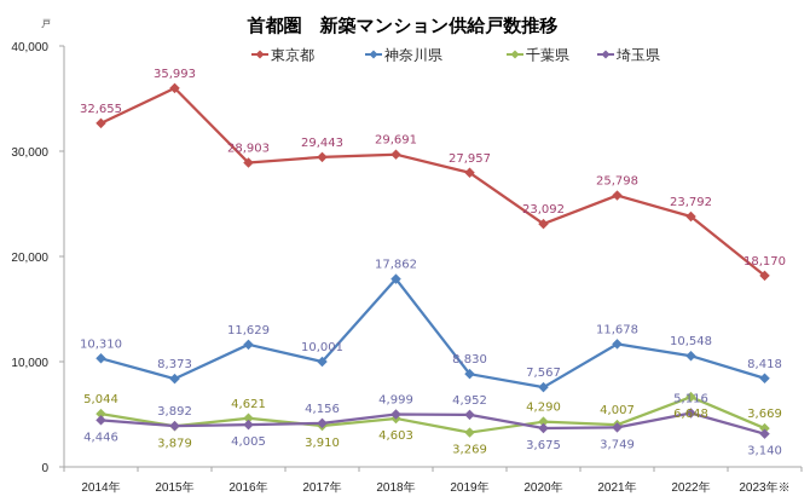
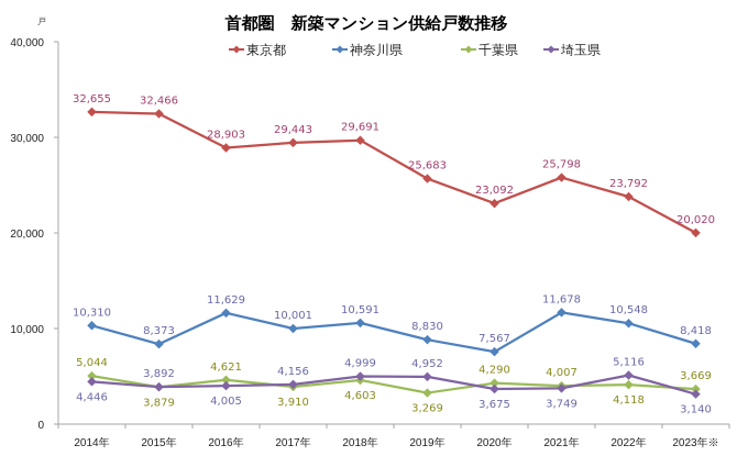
東京都/2015年: 35,993 -> 32,466
神奈川県/2018年: 17,862 -> 10,591
東京都/2019年: 27,957 -> 25,683
千葉県/2022年: 6,648 -> 4,118
東京都/2023年※: 18,170 -> 20,020
